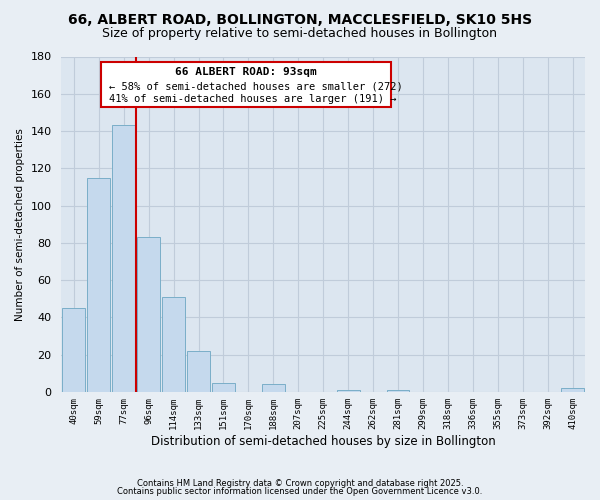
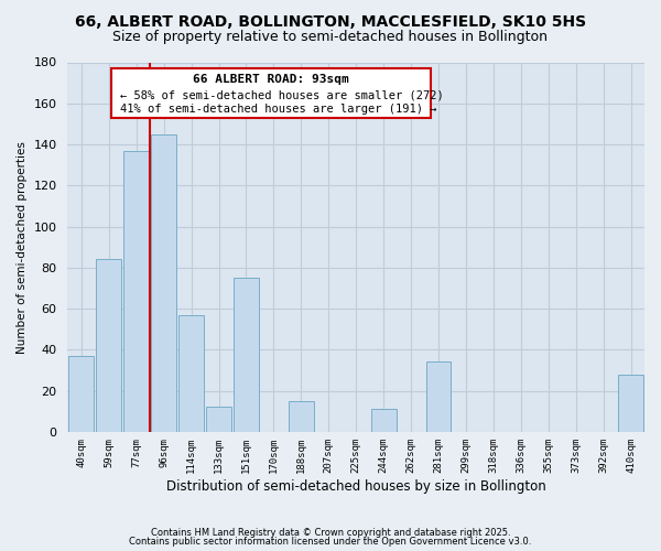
40sqm: 45 -> 37
59sqm: 115 -> 84
77sqm: 143 -> 137
96sqm: 83 -> 145
114sqm: 51 -> 57
133sqm: 22 -> 12
151sqm: 5 -> 75
188sqm: 4 -> 15
244sqm: 1 -> 11
281sqm: 1 -> 34
410sqm: 2 -> 28
